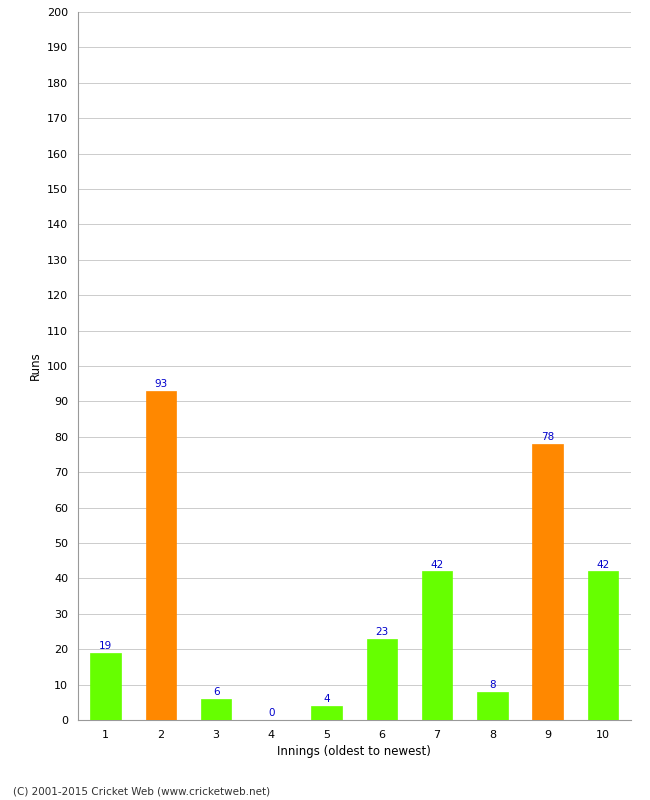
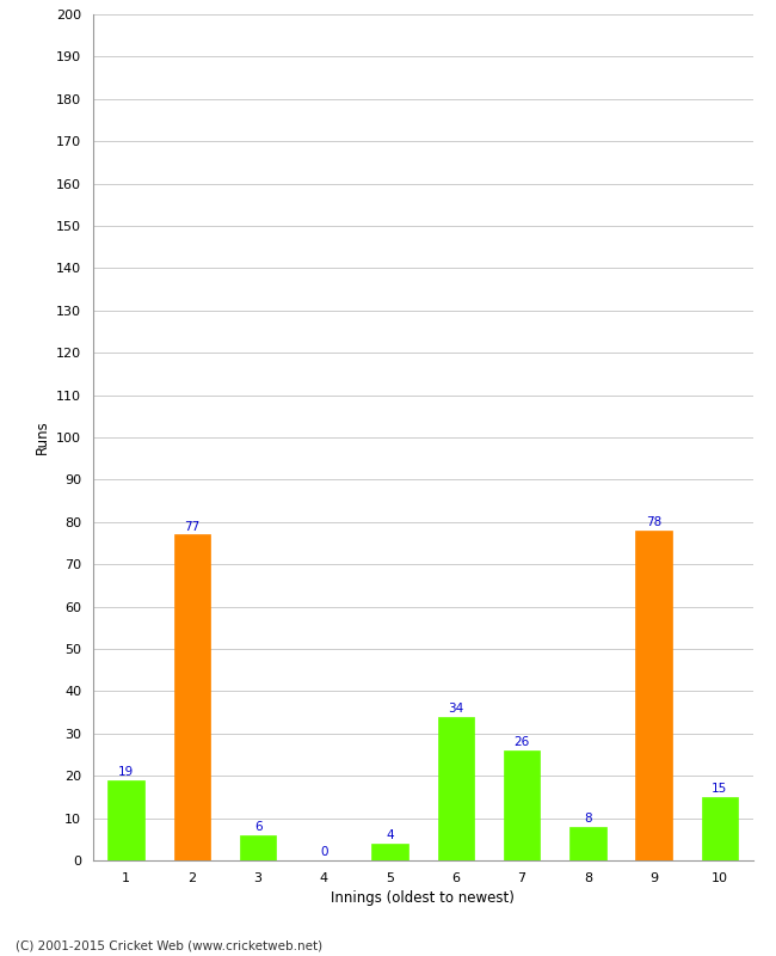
2: 93 -> 77
6: 23 -> 34
7: 42 -> 26
10: 42 -> 15
